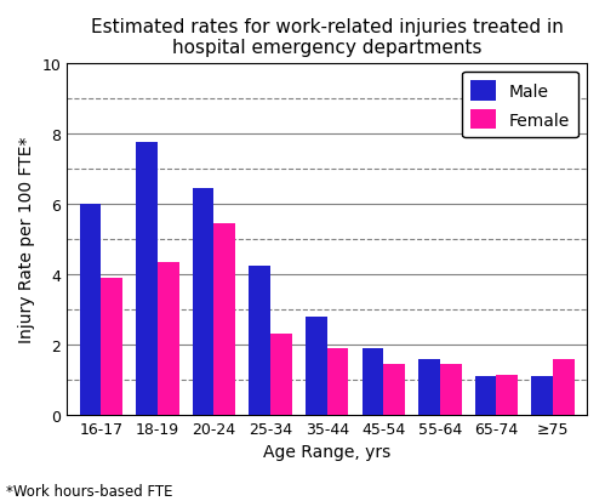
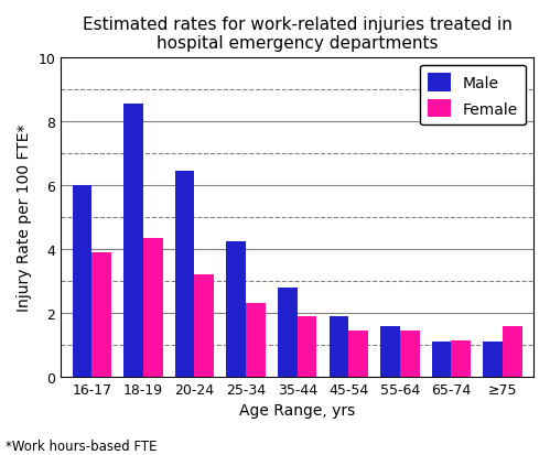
Male/18-19: 7.75 -> 8.55
Female/20-24: 5.45 -> 3.20
